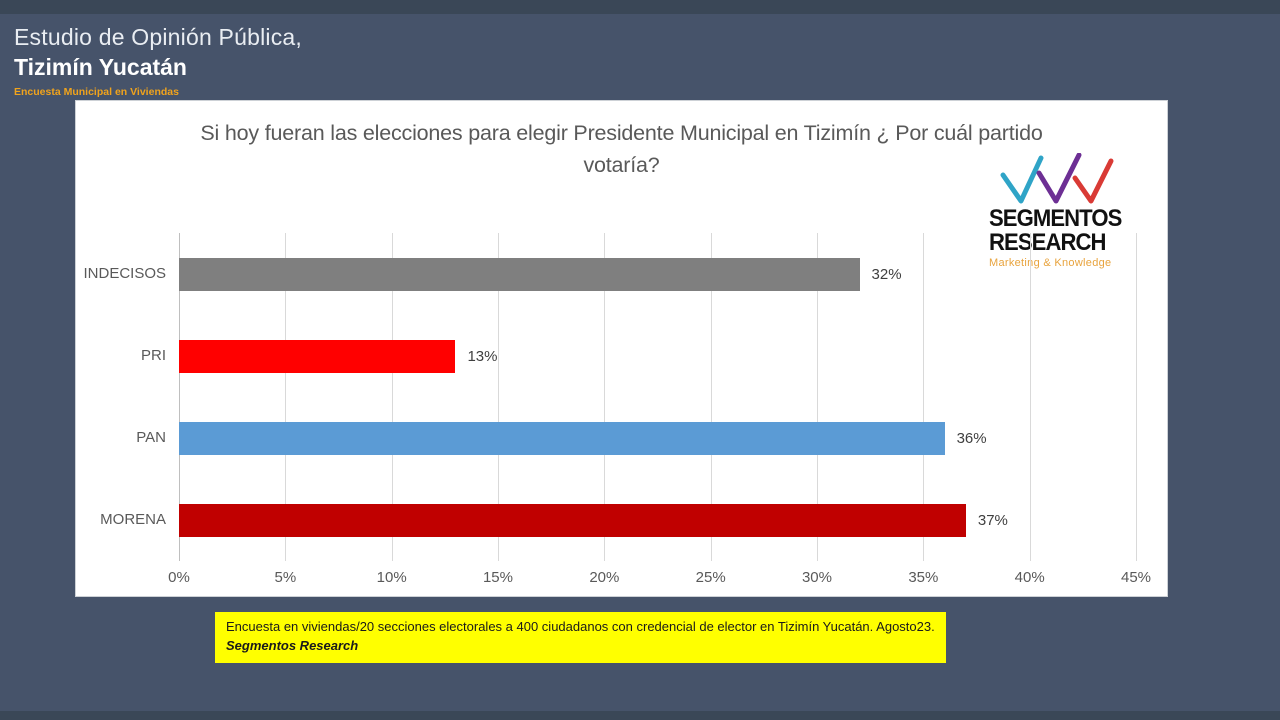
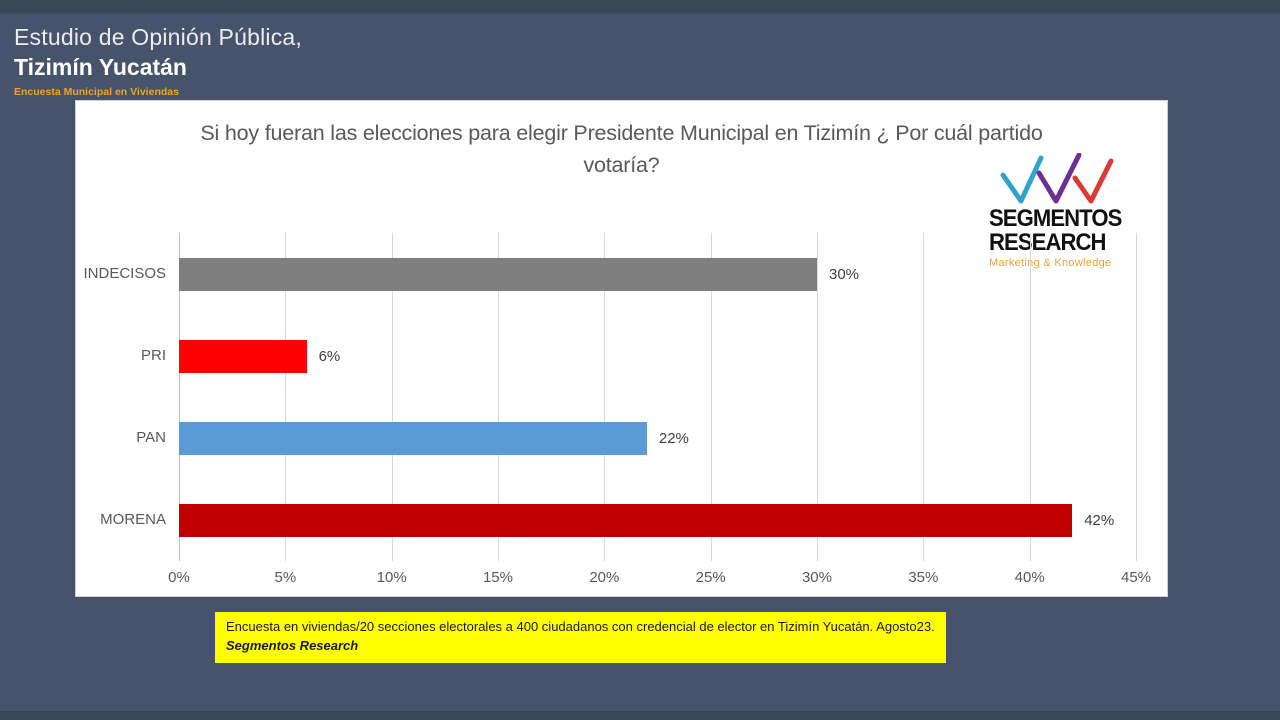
INDECISOS: 32% -> 30%
PRI: 13% -> 6%
PAN: 36% -> 22%
MORENA: 37% -> 42%
